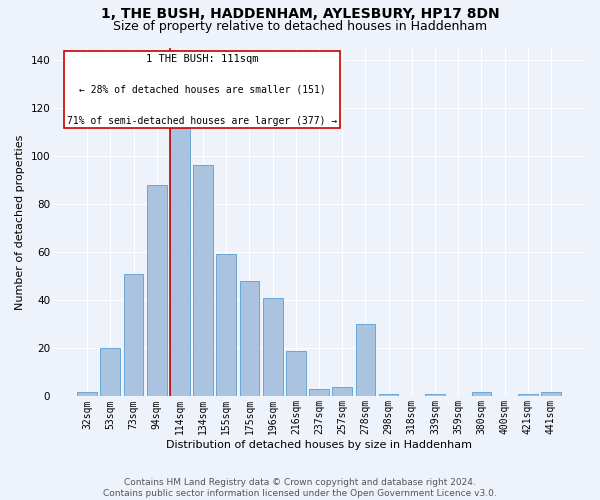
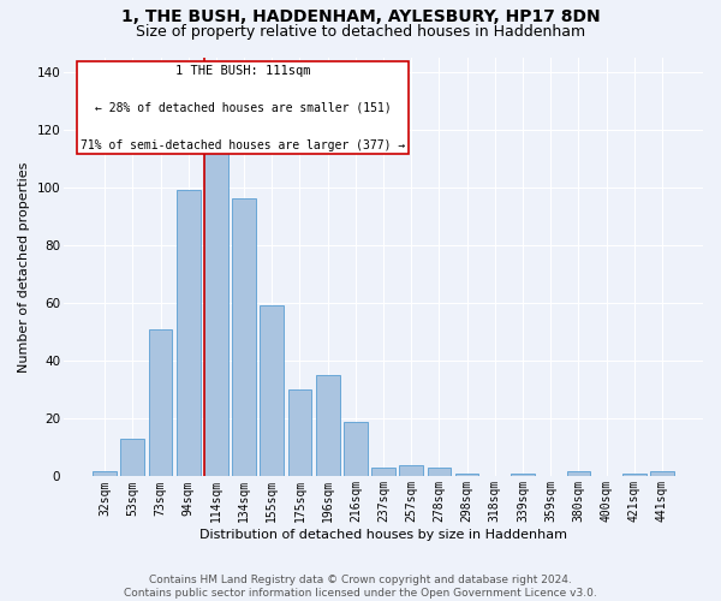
53sqm: 20 -> 13
94sqm: 88 -> 99
175sqm: 48 -> 30
196sqm: 41 -> 35
278sqm: 30 -> 3
